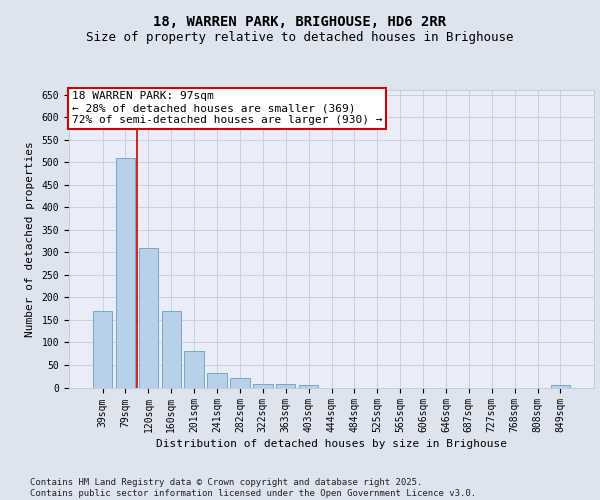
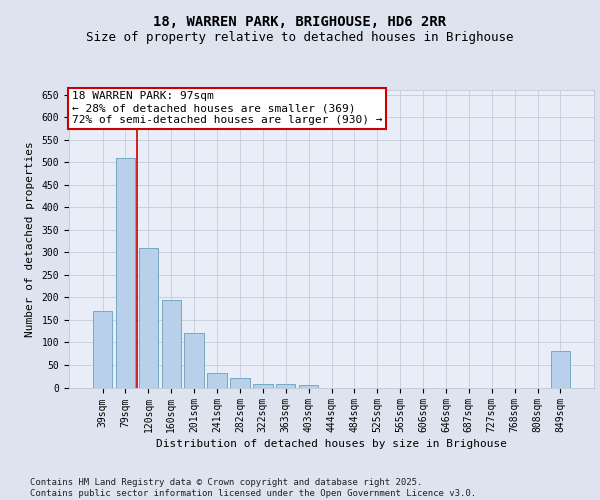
160sqm: 170 -> 195
201sqm: 80 -> 120
849sqm: 5 -> 80
